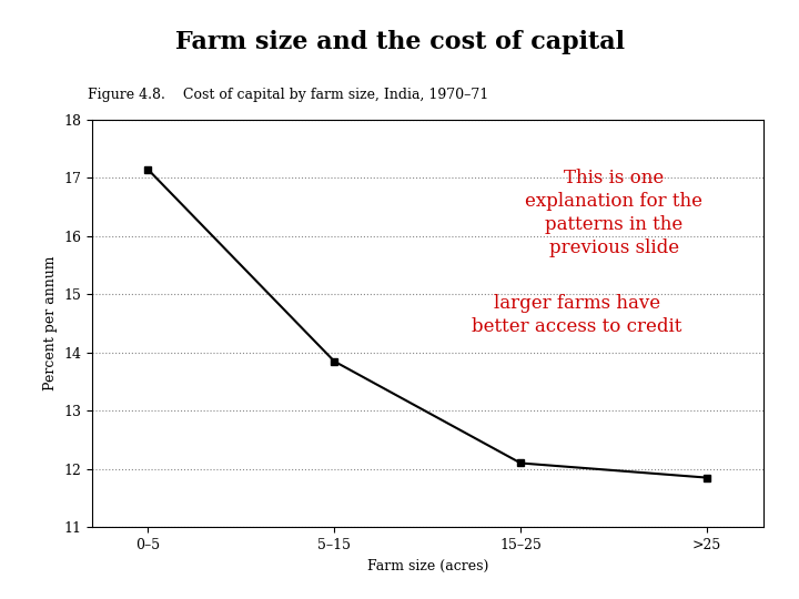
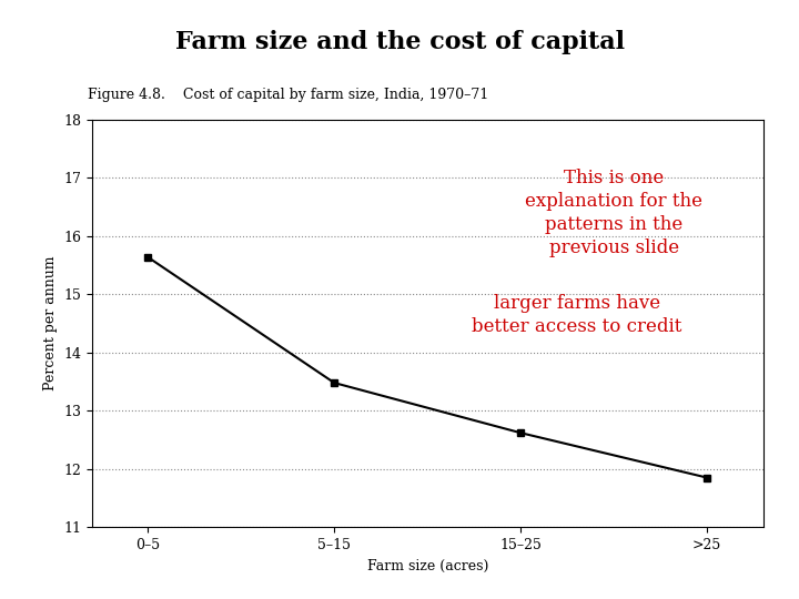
0–5: 17.15 -> 15.64
5–15: 13.85 -> 13.48
15–25: 12.10 -> 12.62
